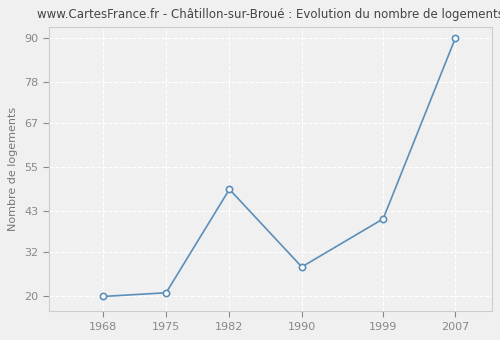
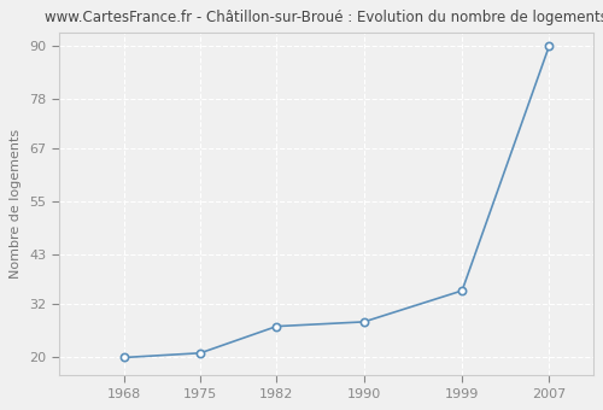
1982: 49 -> 27
1999: 41 -> 35
